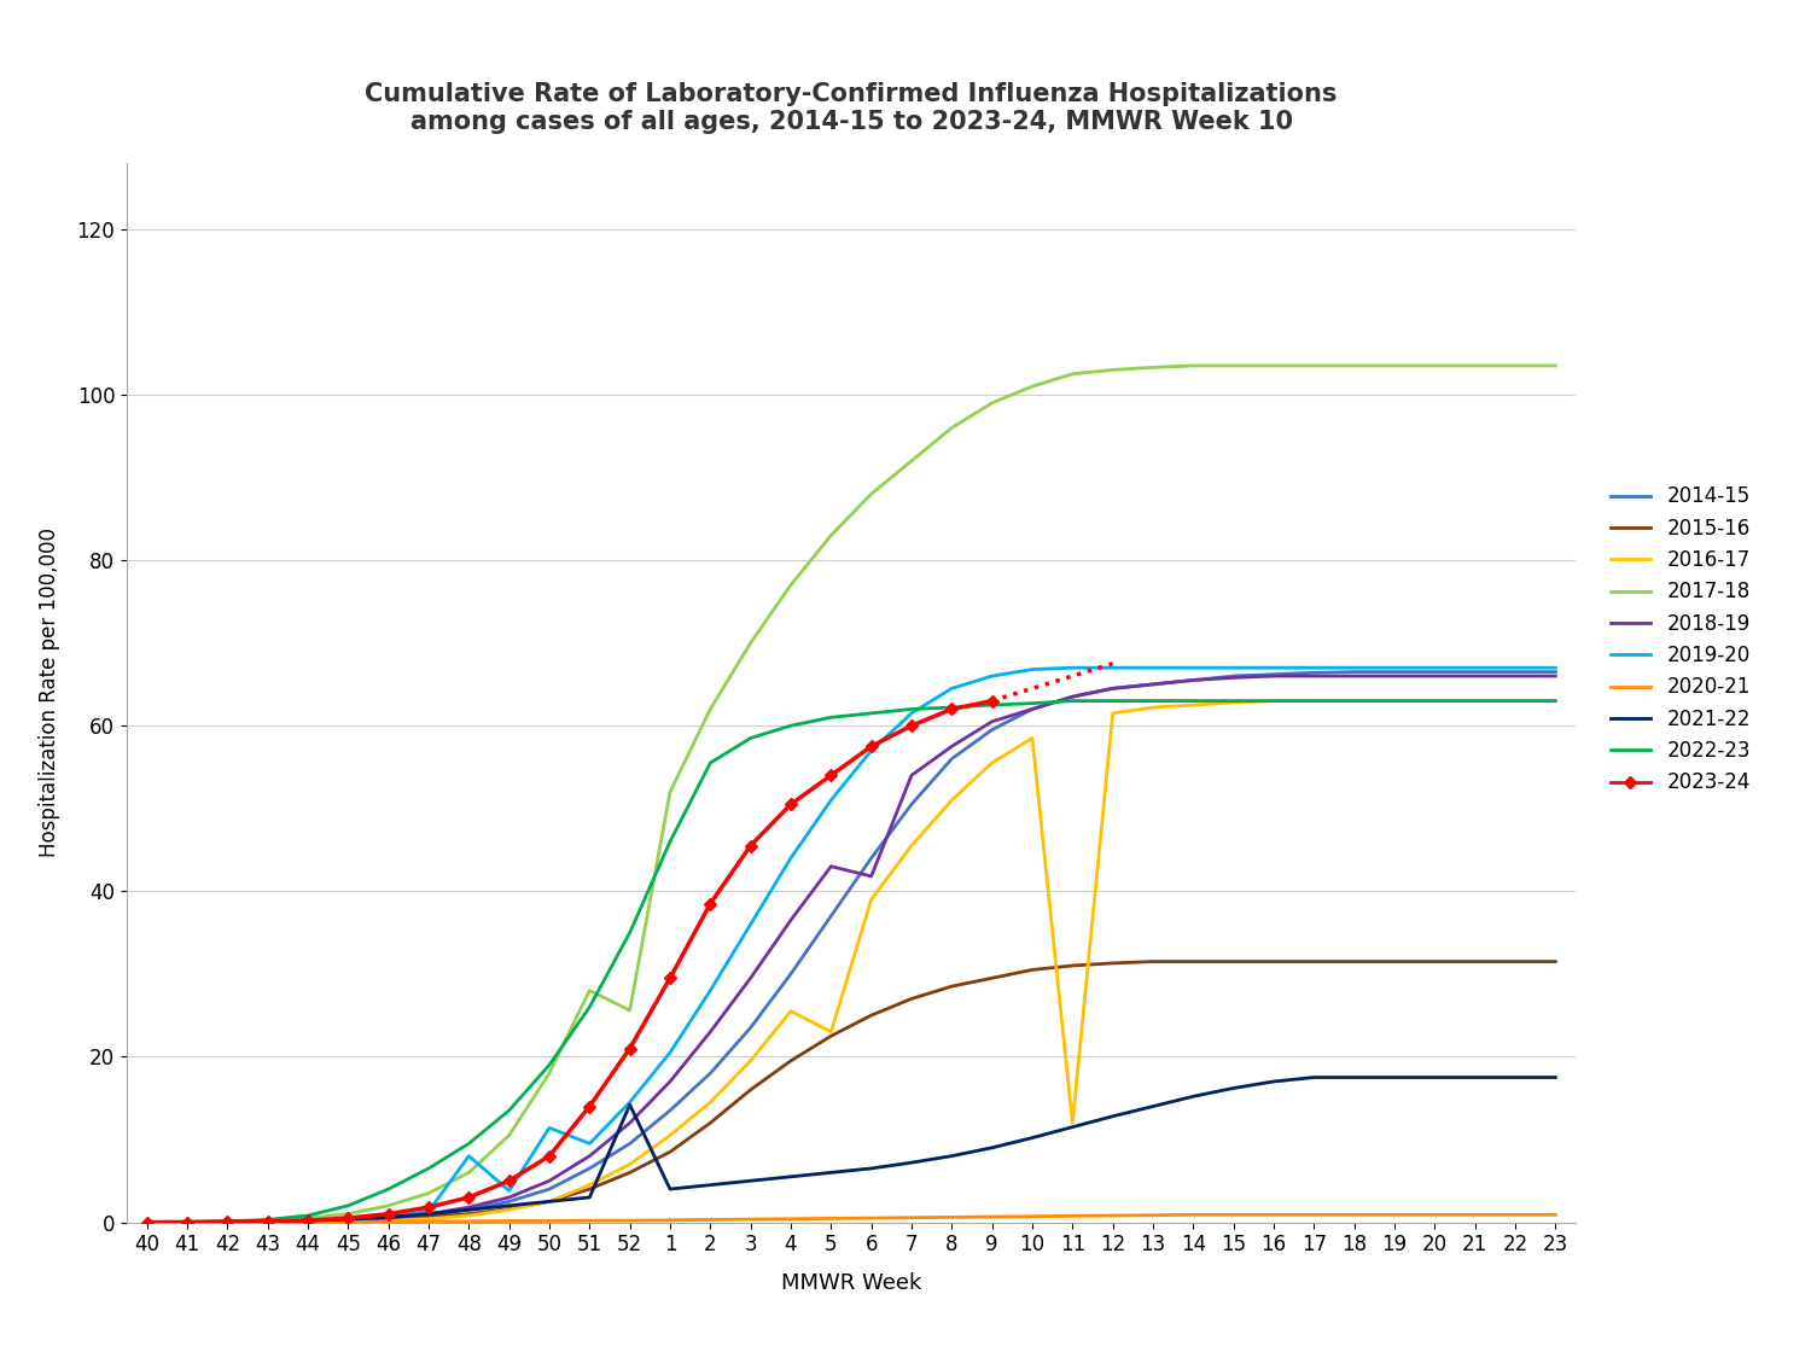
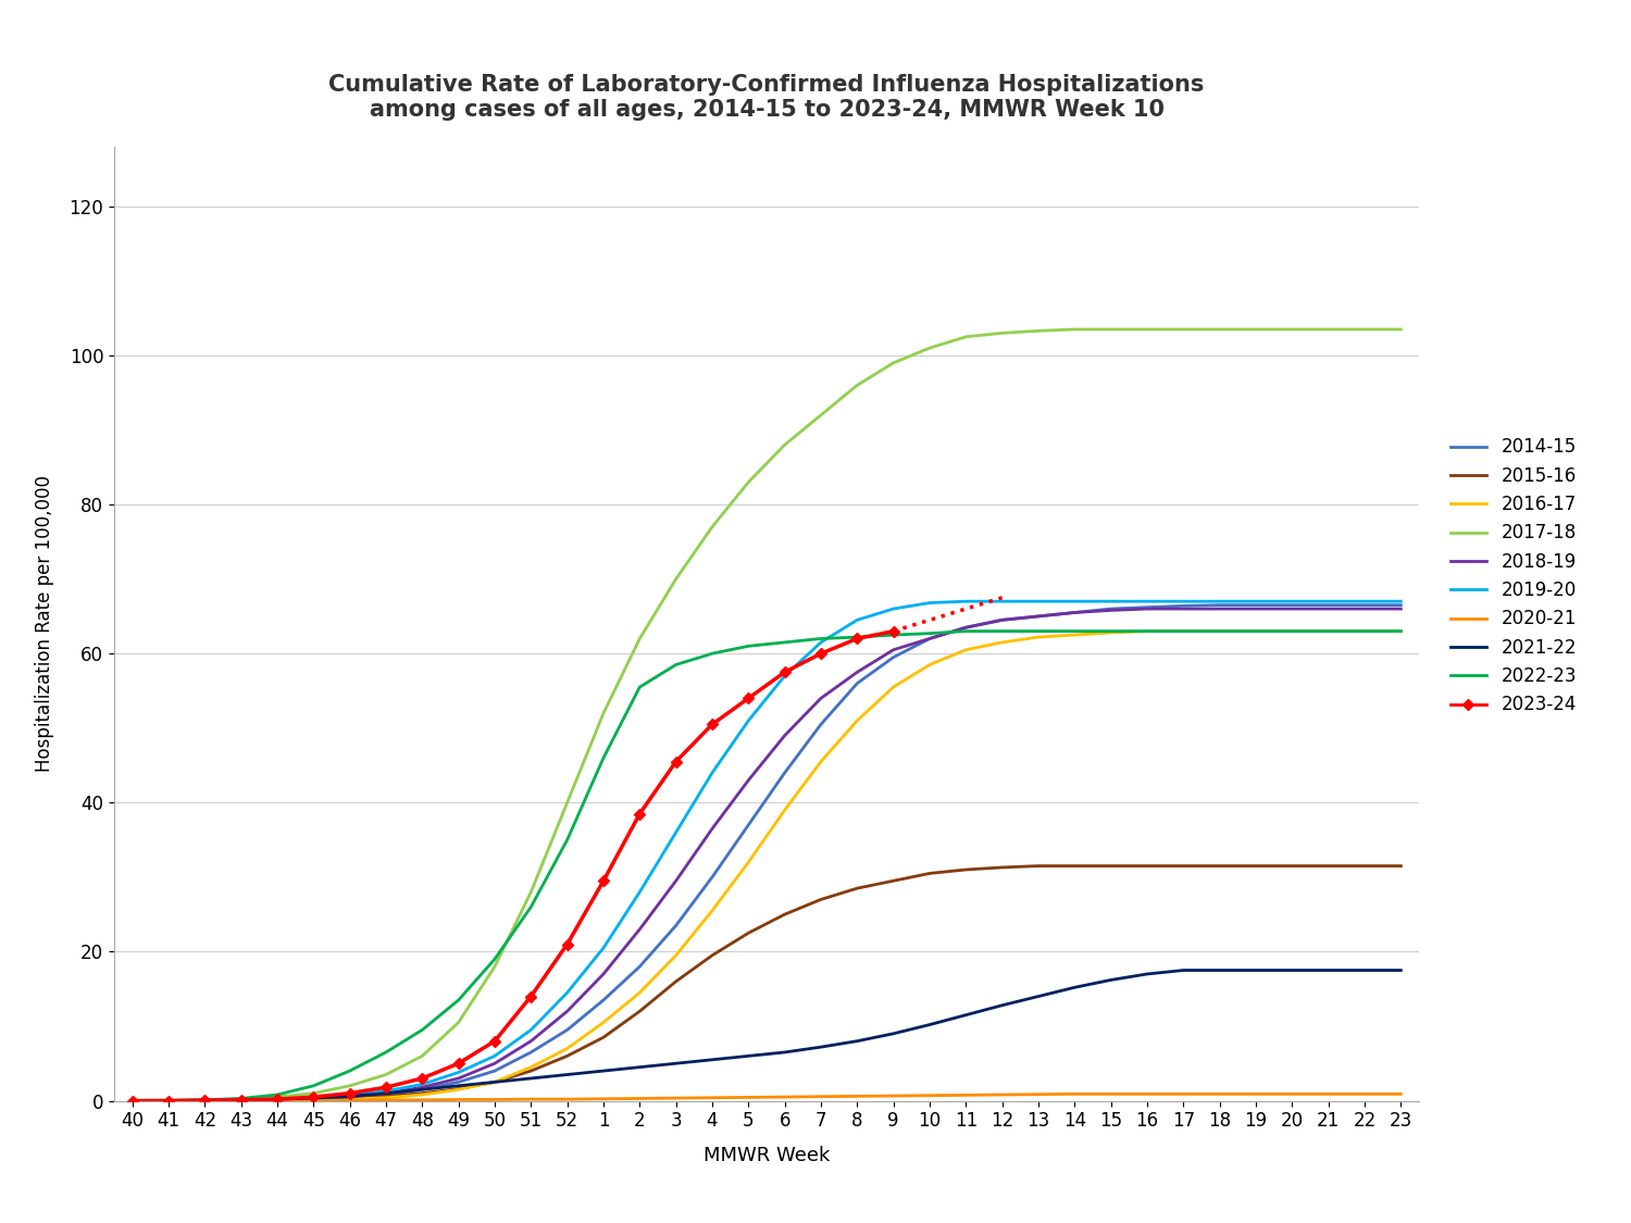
2019-20/48: 8.0 -> 2.2
2019-20/50: 11.4 -> 6.0
2017-18/52: 25.6 -> 40.0
2021-22/52: 14.2 -> 3.5
2016-17/5: 23.0 -> 32.0
2018-19/6: 41.8 -> 49.0
2016-17/11: 12.0 -> 60.5
